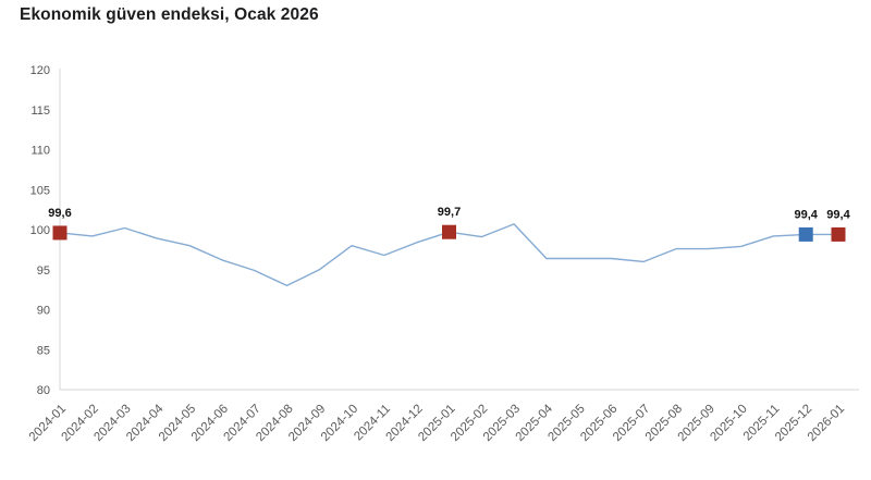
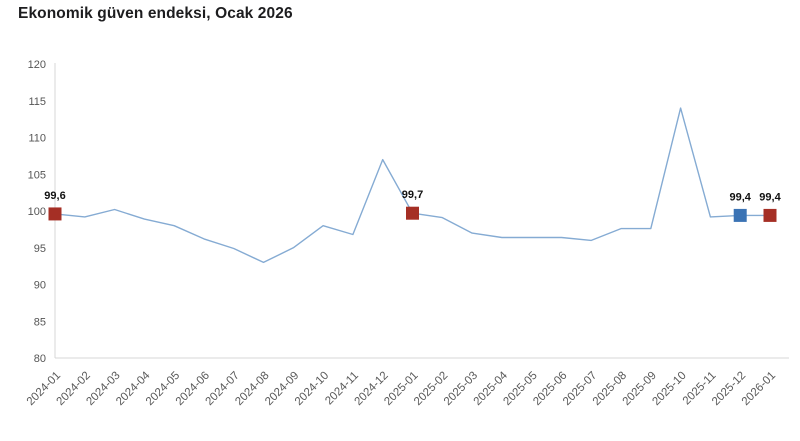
2024-12: 98 -> 107
2025-03: 101 -> 97
2025-10: 98 -> 114
